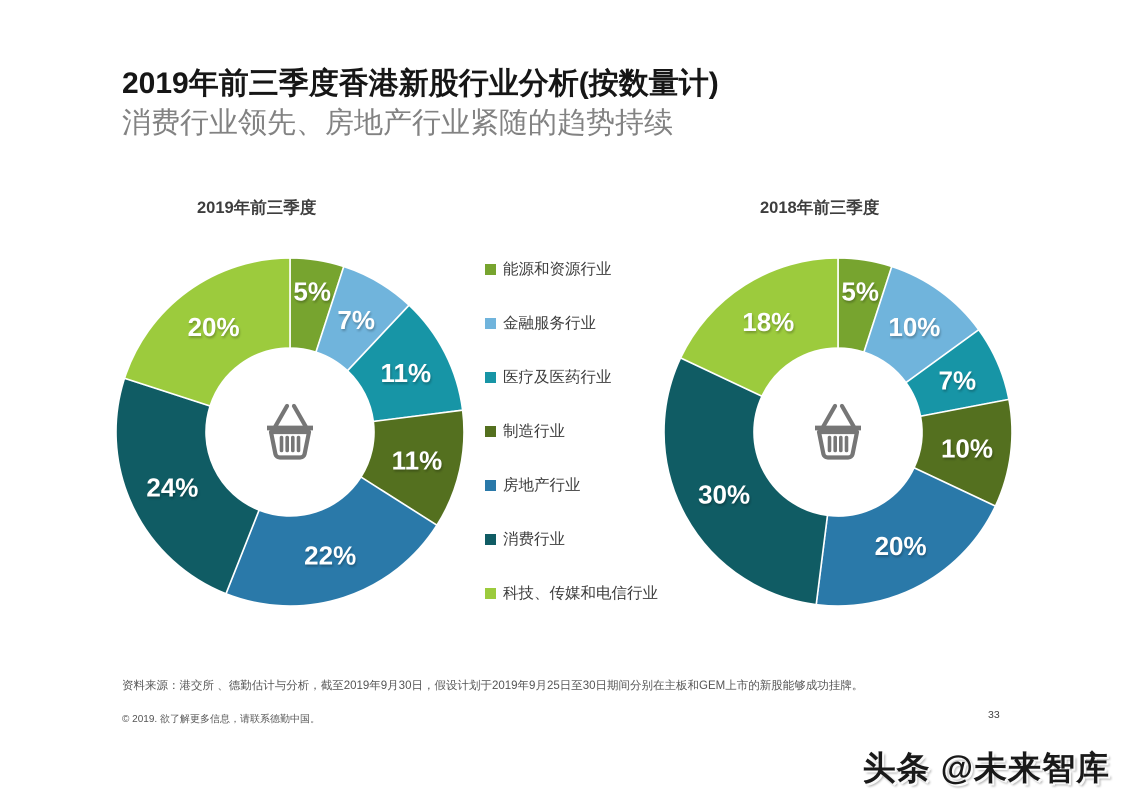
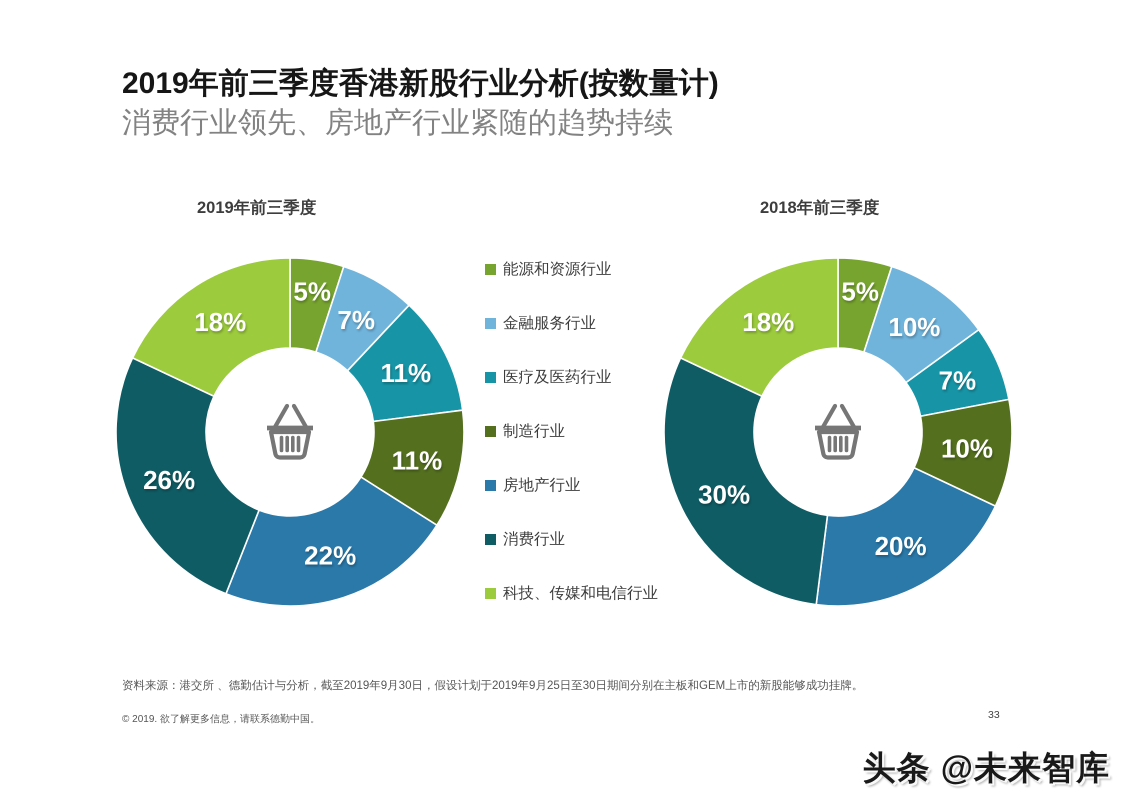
2019年前三季度/消费行业: 24% -> 26%
2019年前三季度/科技、传媒和电信行业: 20% -> 18%
